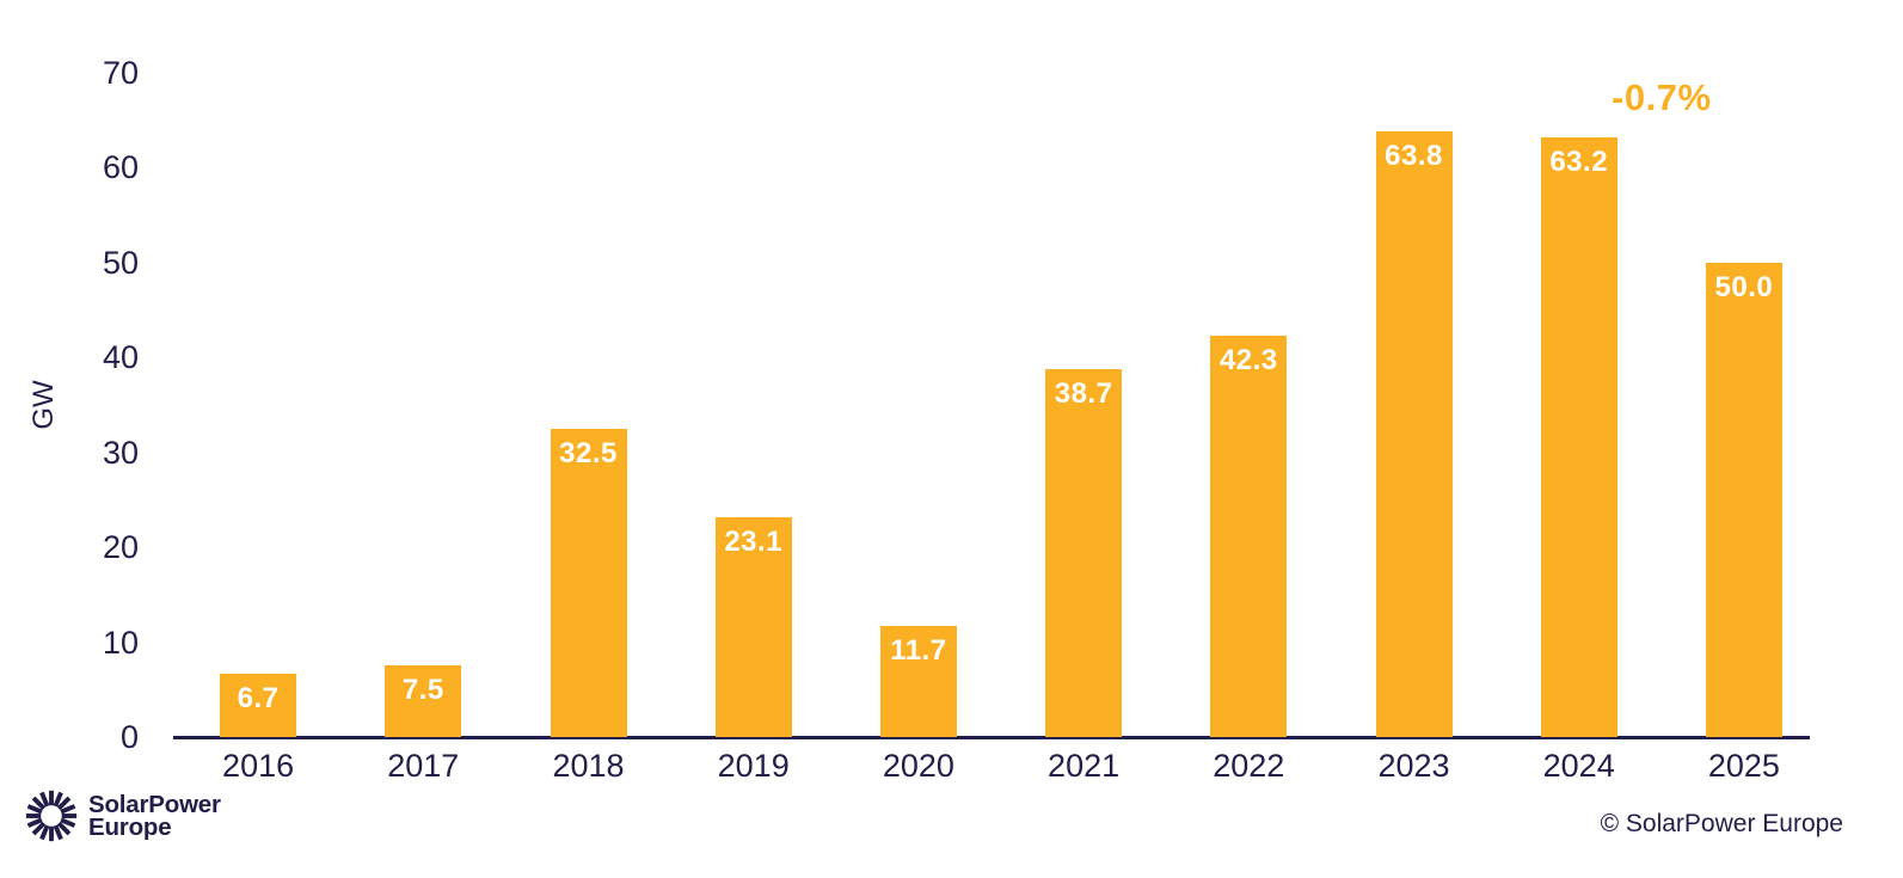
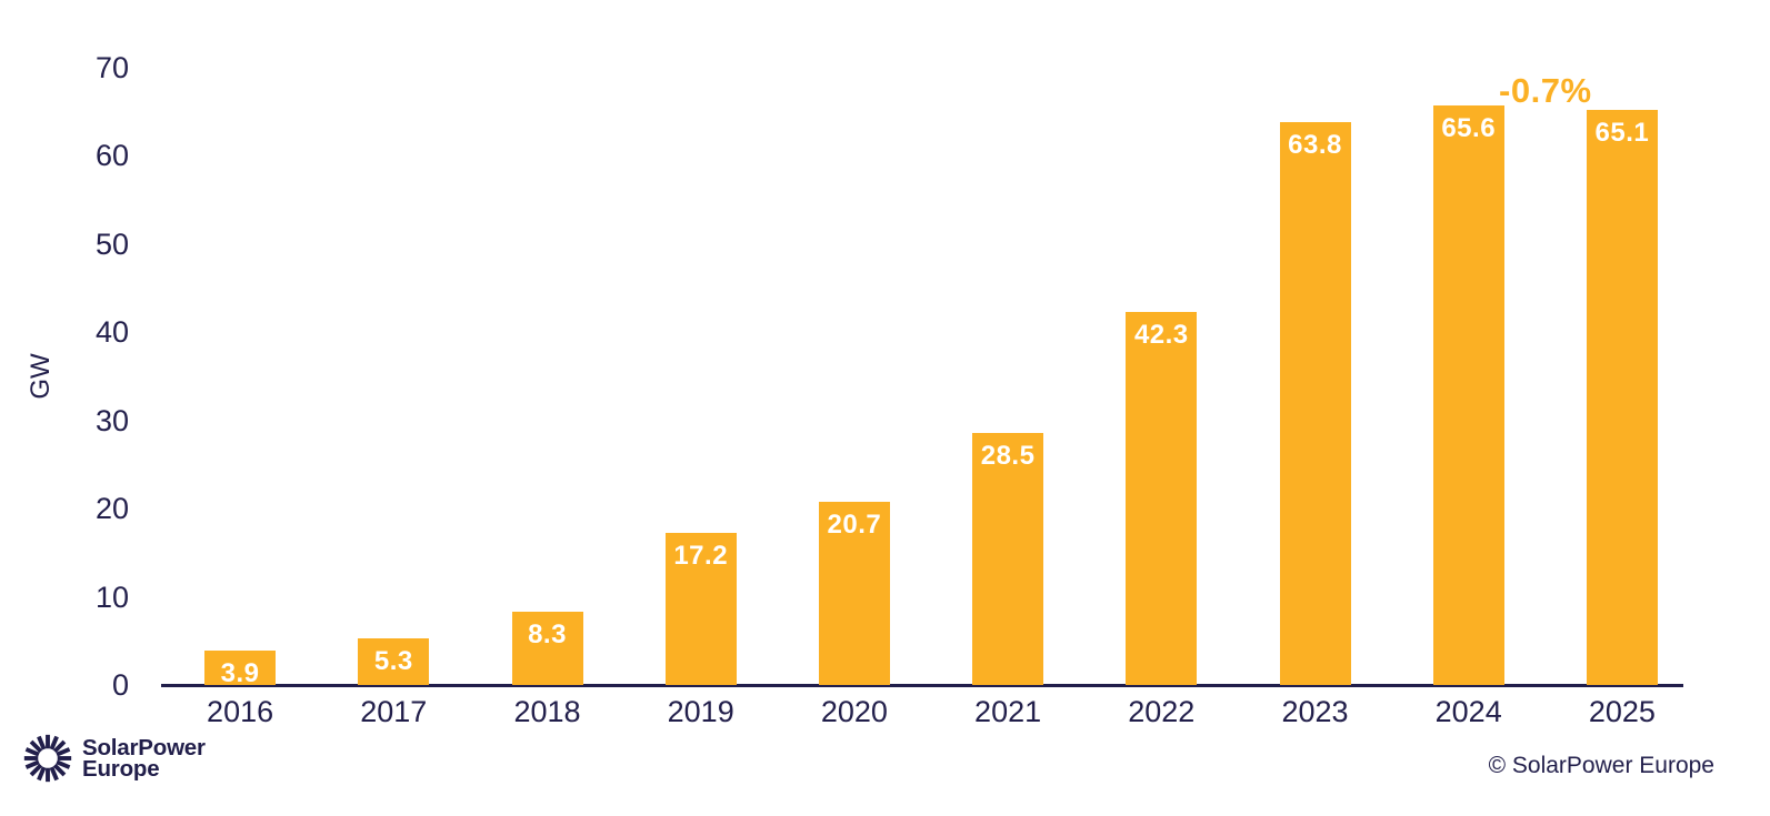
2016: 6.7 -> 3.9
2017: 7.5 -> 5.3
2018: 32.5 -> 8.3
2019: 23.1 -> 17.2
2020: 11.7 -> 20.7
2021: 38.7 -> 28.5
2024: 63.2 -> 65.6
2025: 50.0 -> 65.1
